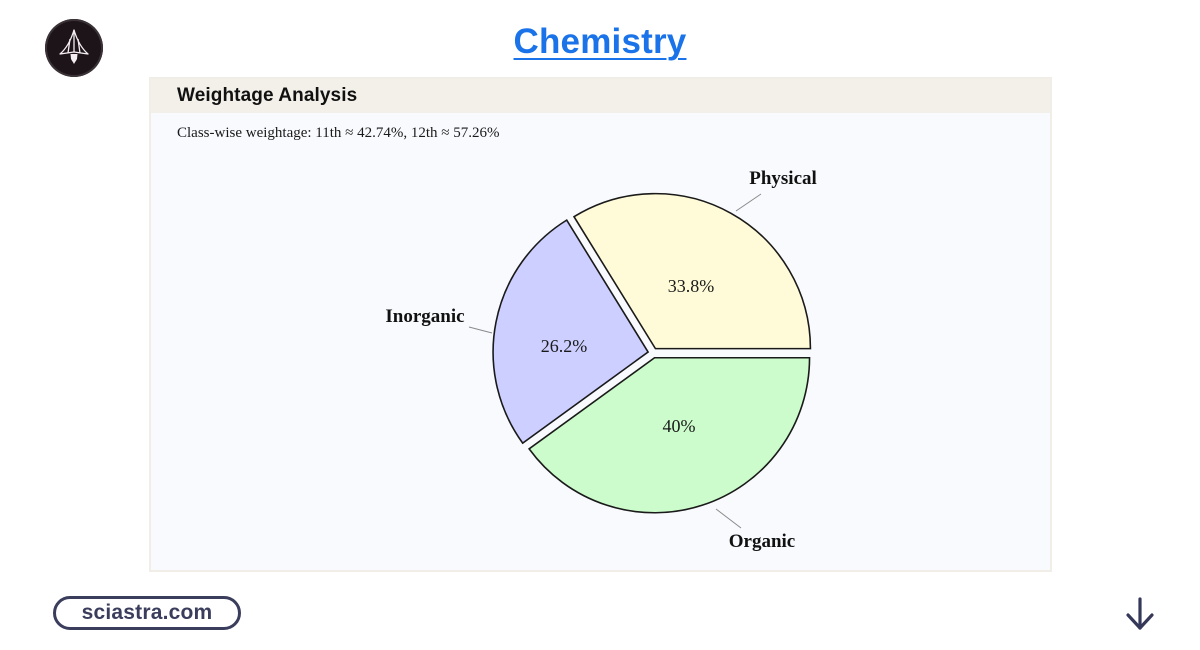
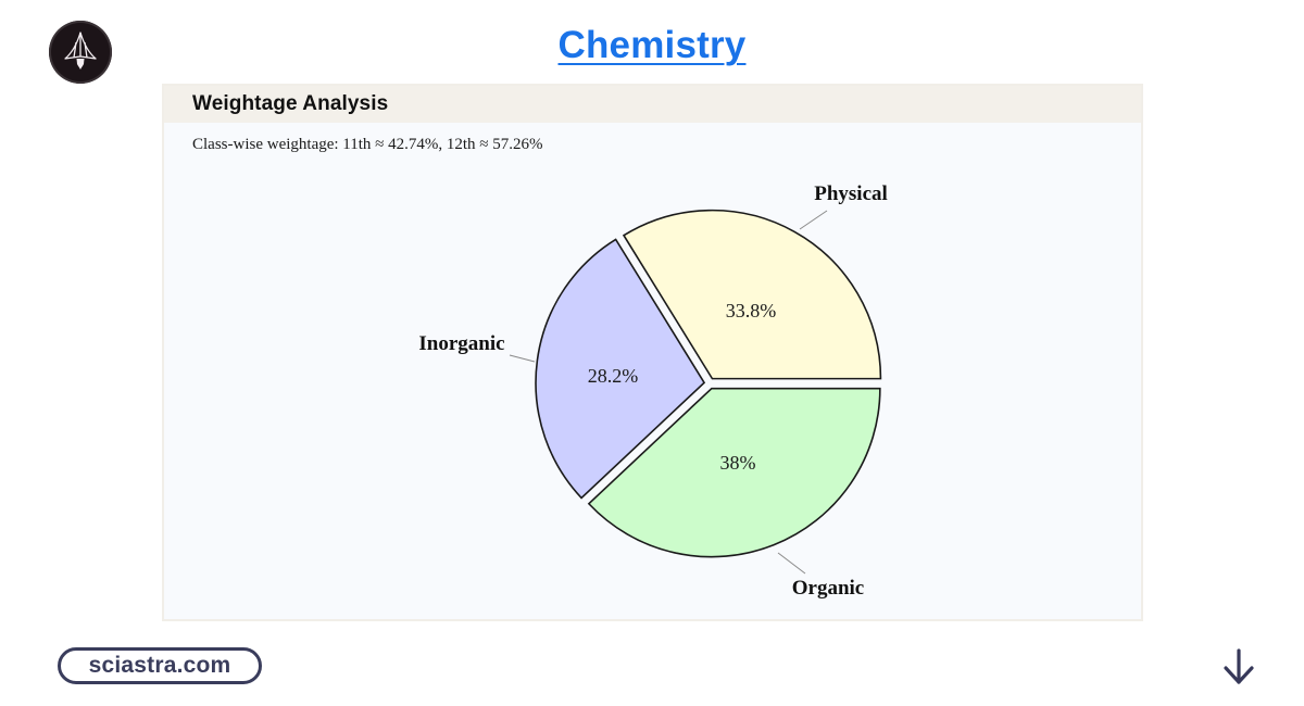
Inorganic: 26.2% -> 28.2%
Organic: 40% -> 38%
